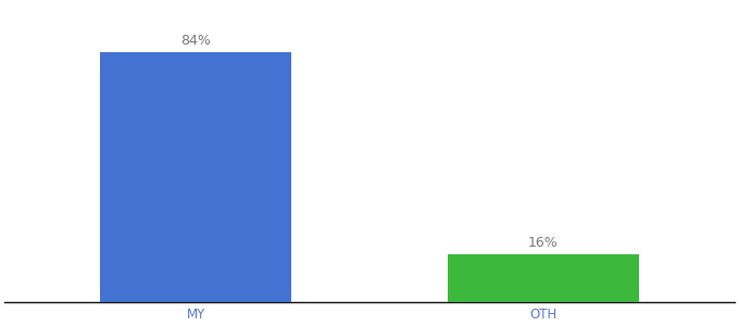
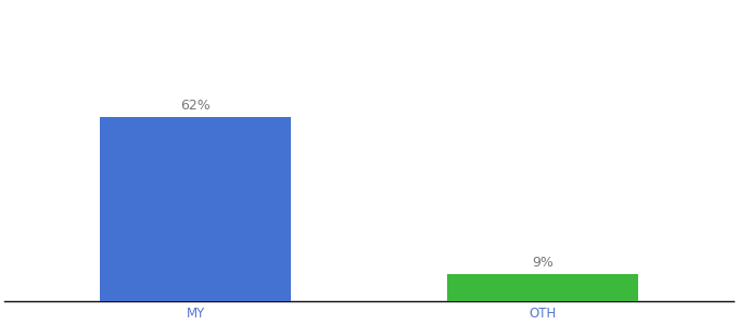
MY: 84% -> 62%
OTH: 16% -> 9%
